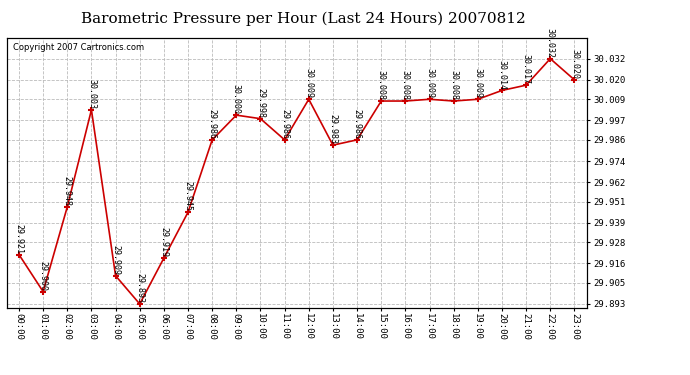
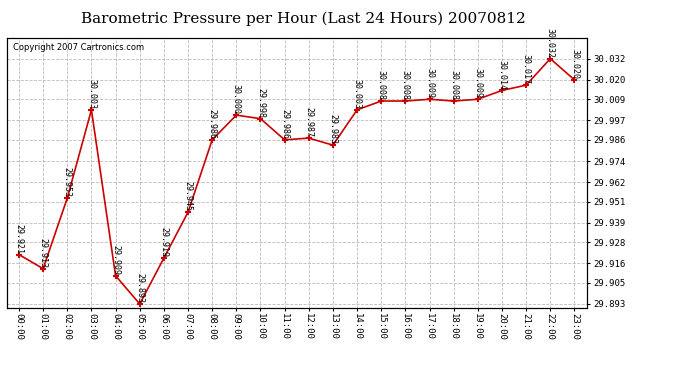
01:00: 29.900 -> 29.913
02:00: 29.948 -> 29.953
12:00: 30.009 -> 29.987
14:00: 29.986 -> 30.003
